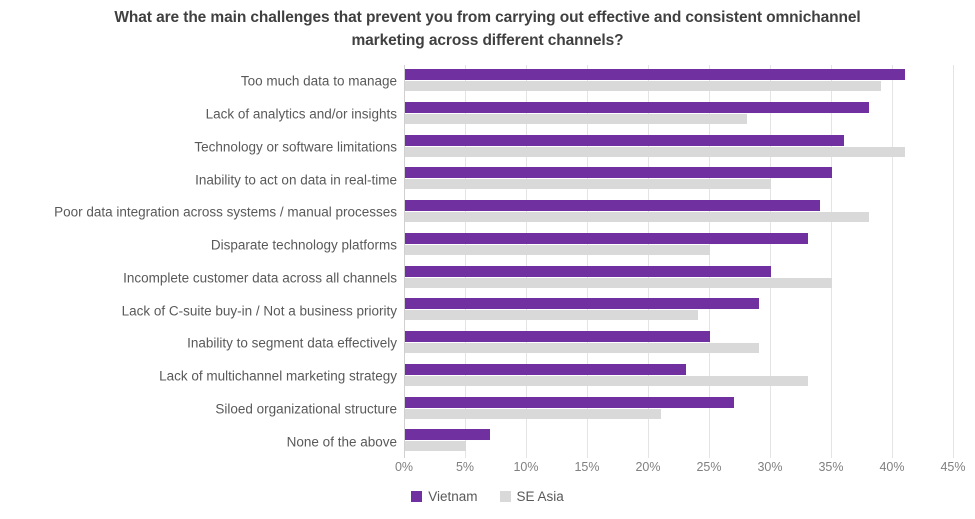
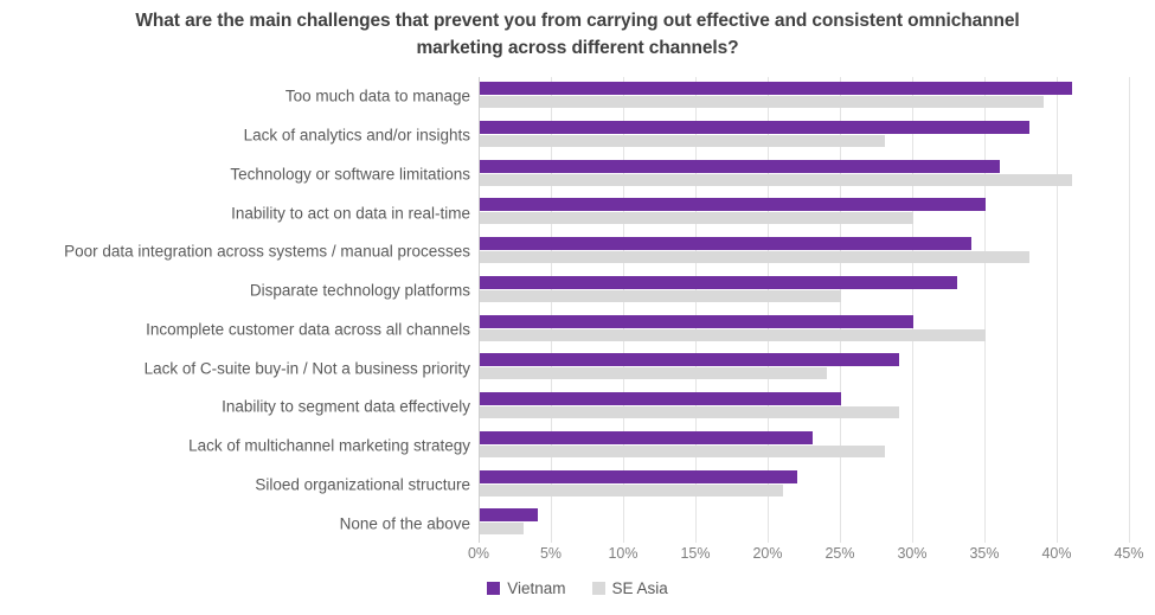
SE Asia/Lack of multichannel marketing strategy: 33% -> 28%
Vietnam/Siloed organizational structure: 27% -> 22%
Vietnam/None of the above: 7% -> 4%
SE Asia/None of the above: 5% -> 3%
